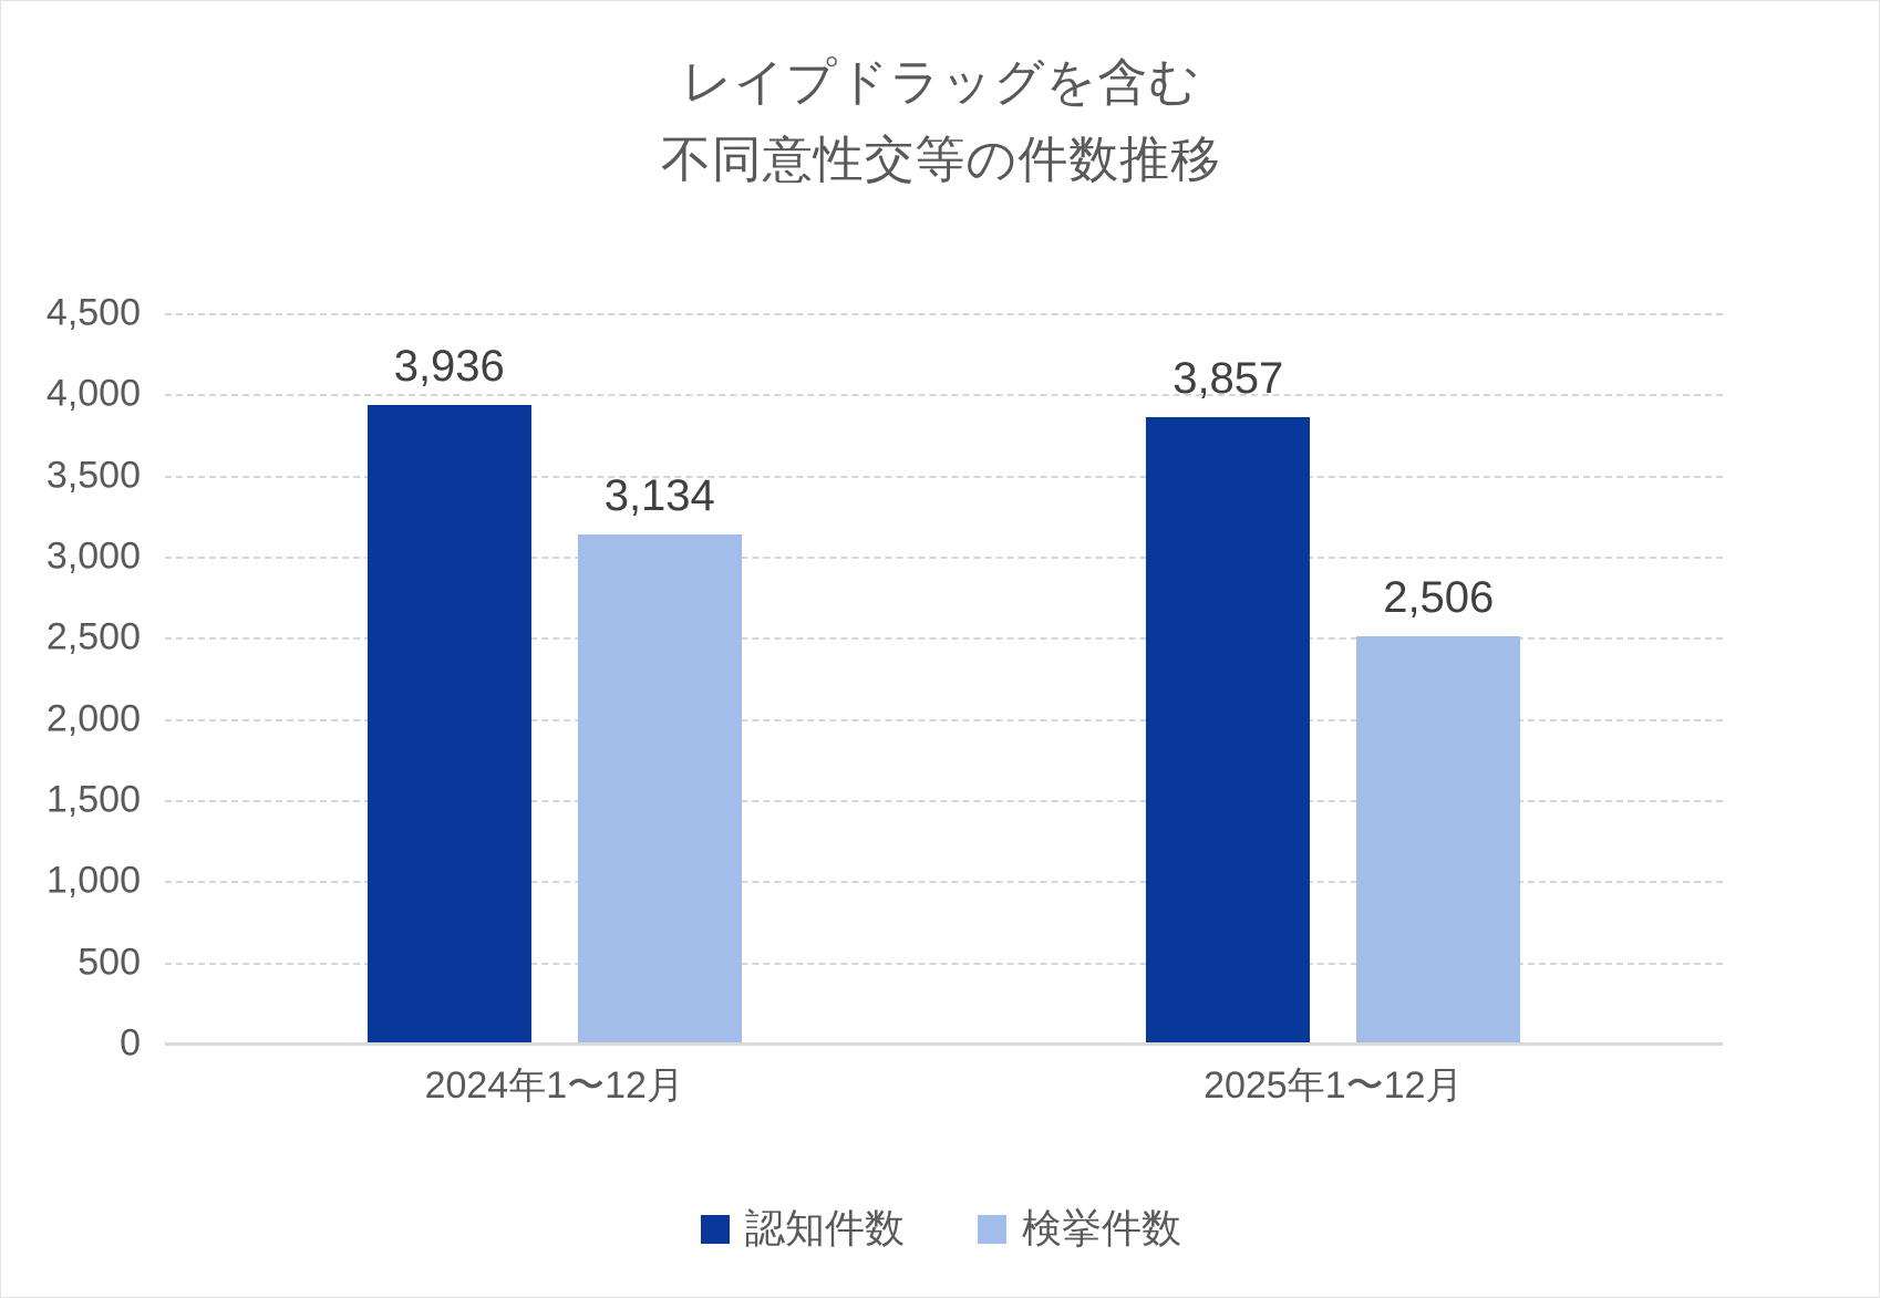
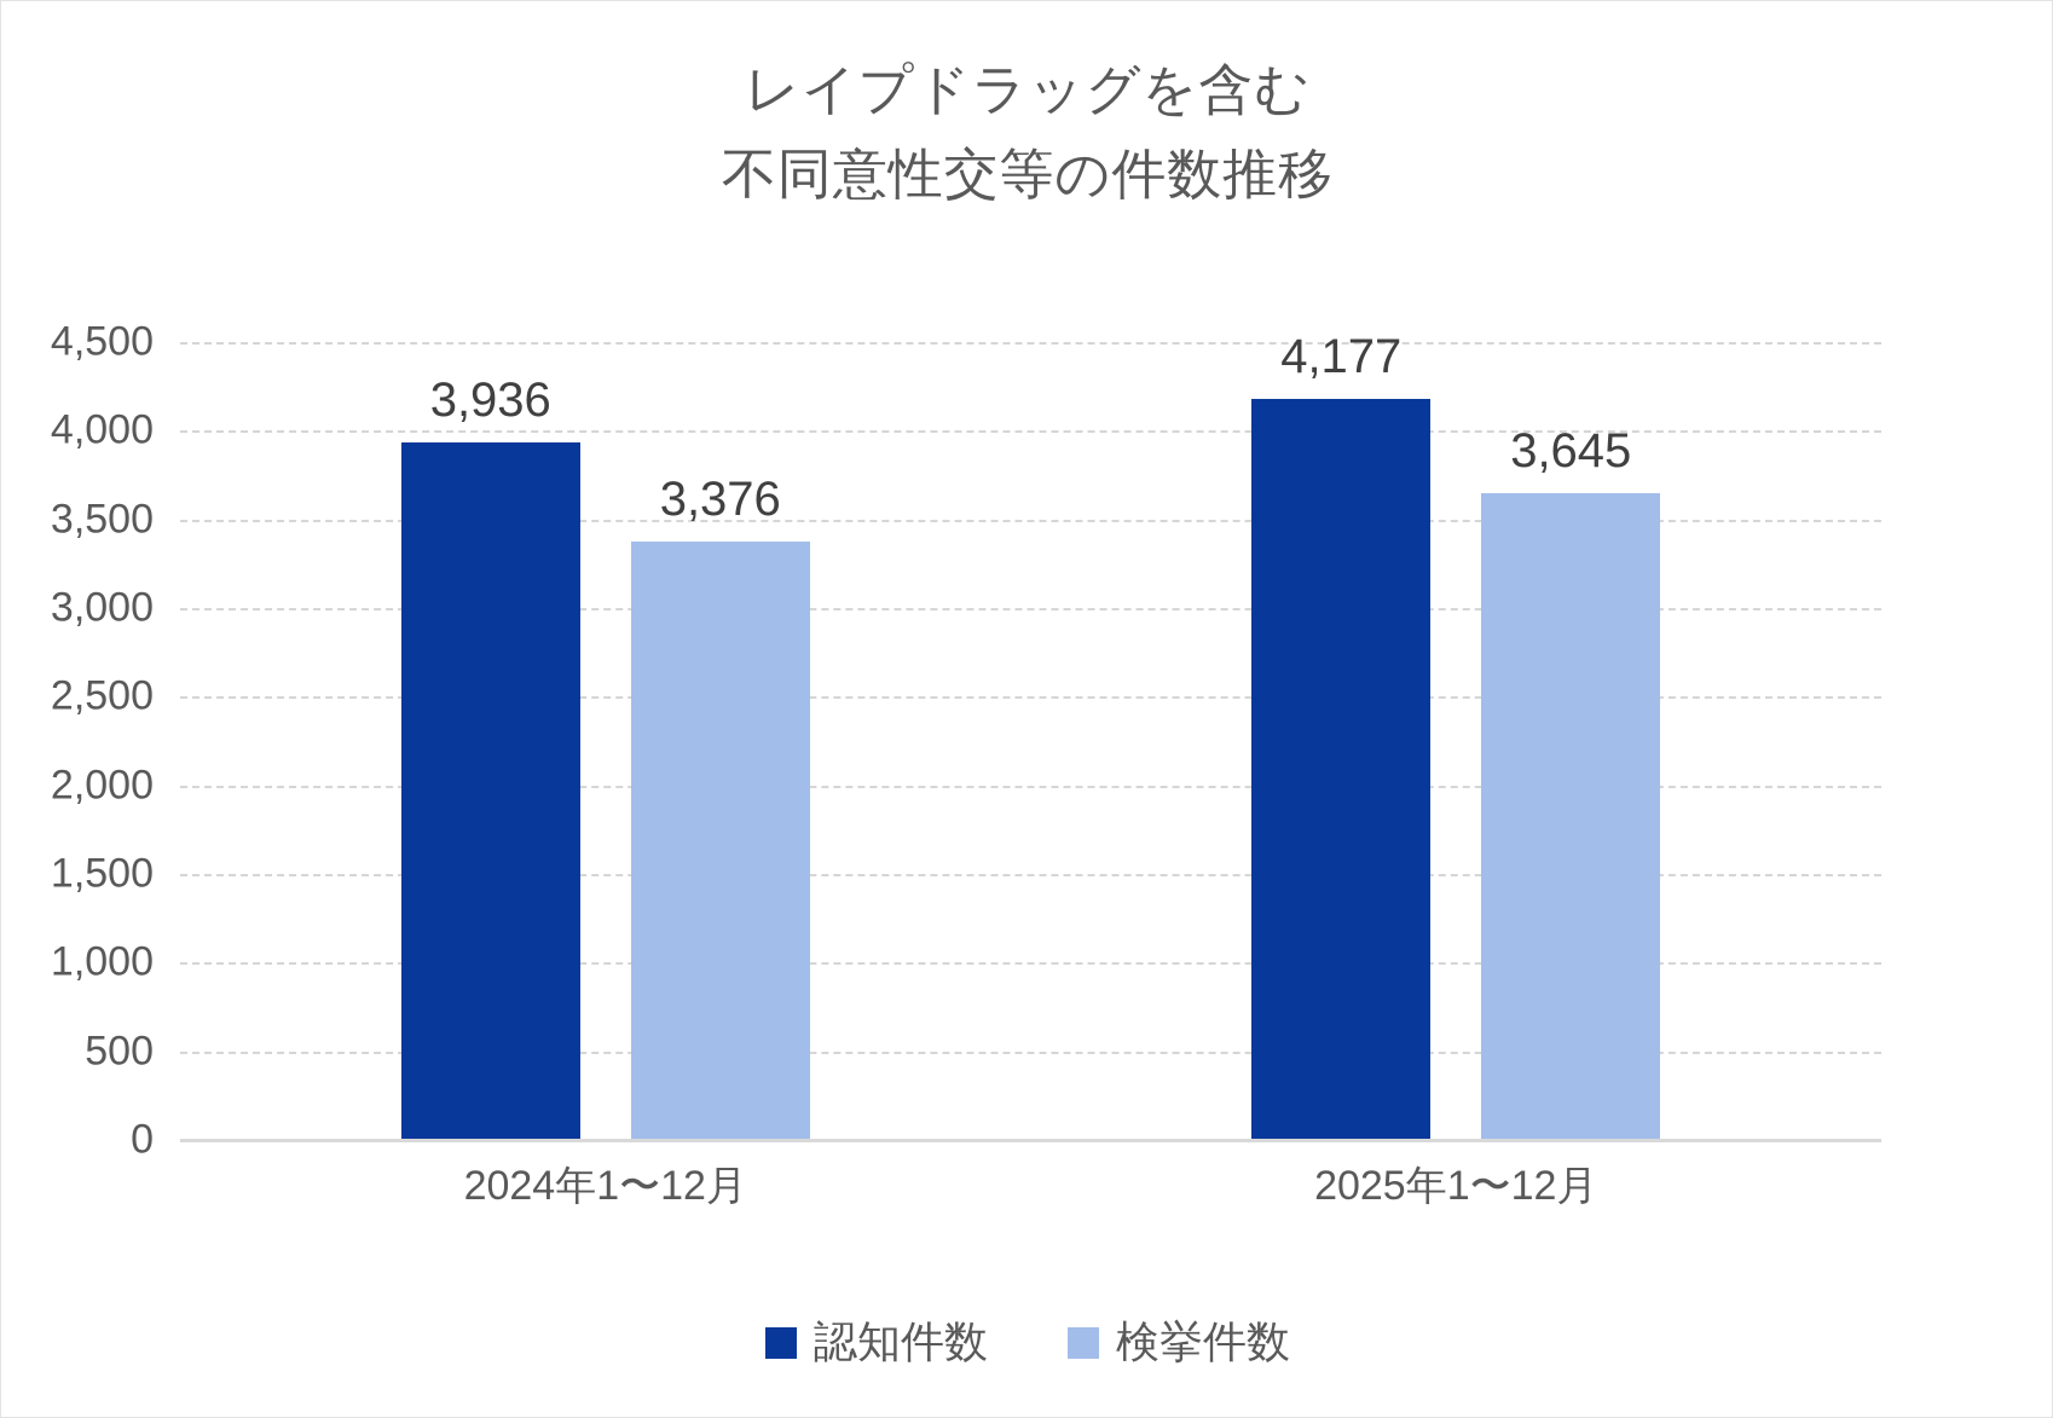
検挙件数/2024年1〜12月: 3,134 -> 3,376
認知件数/2025年1〜12月: 3,857 -> 4,177
検挙件数/2025年1〜12月: 2,506 -> 3,645
